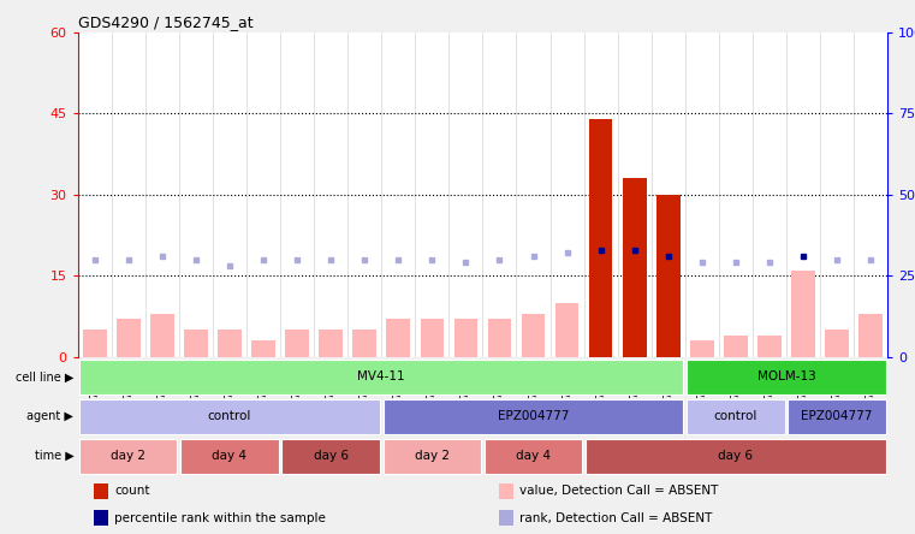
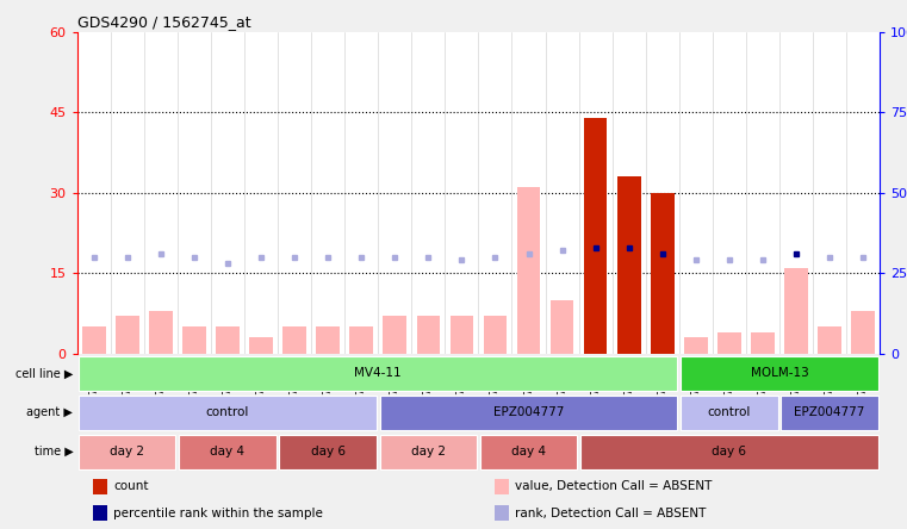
GSM739155: 8 -> 31
